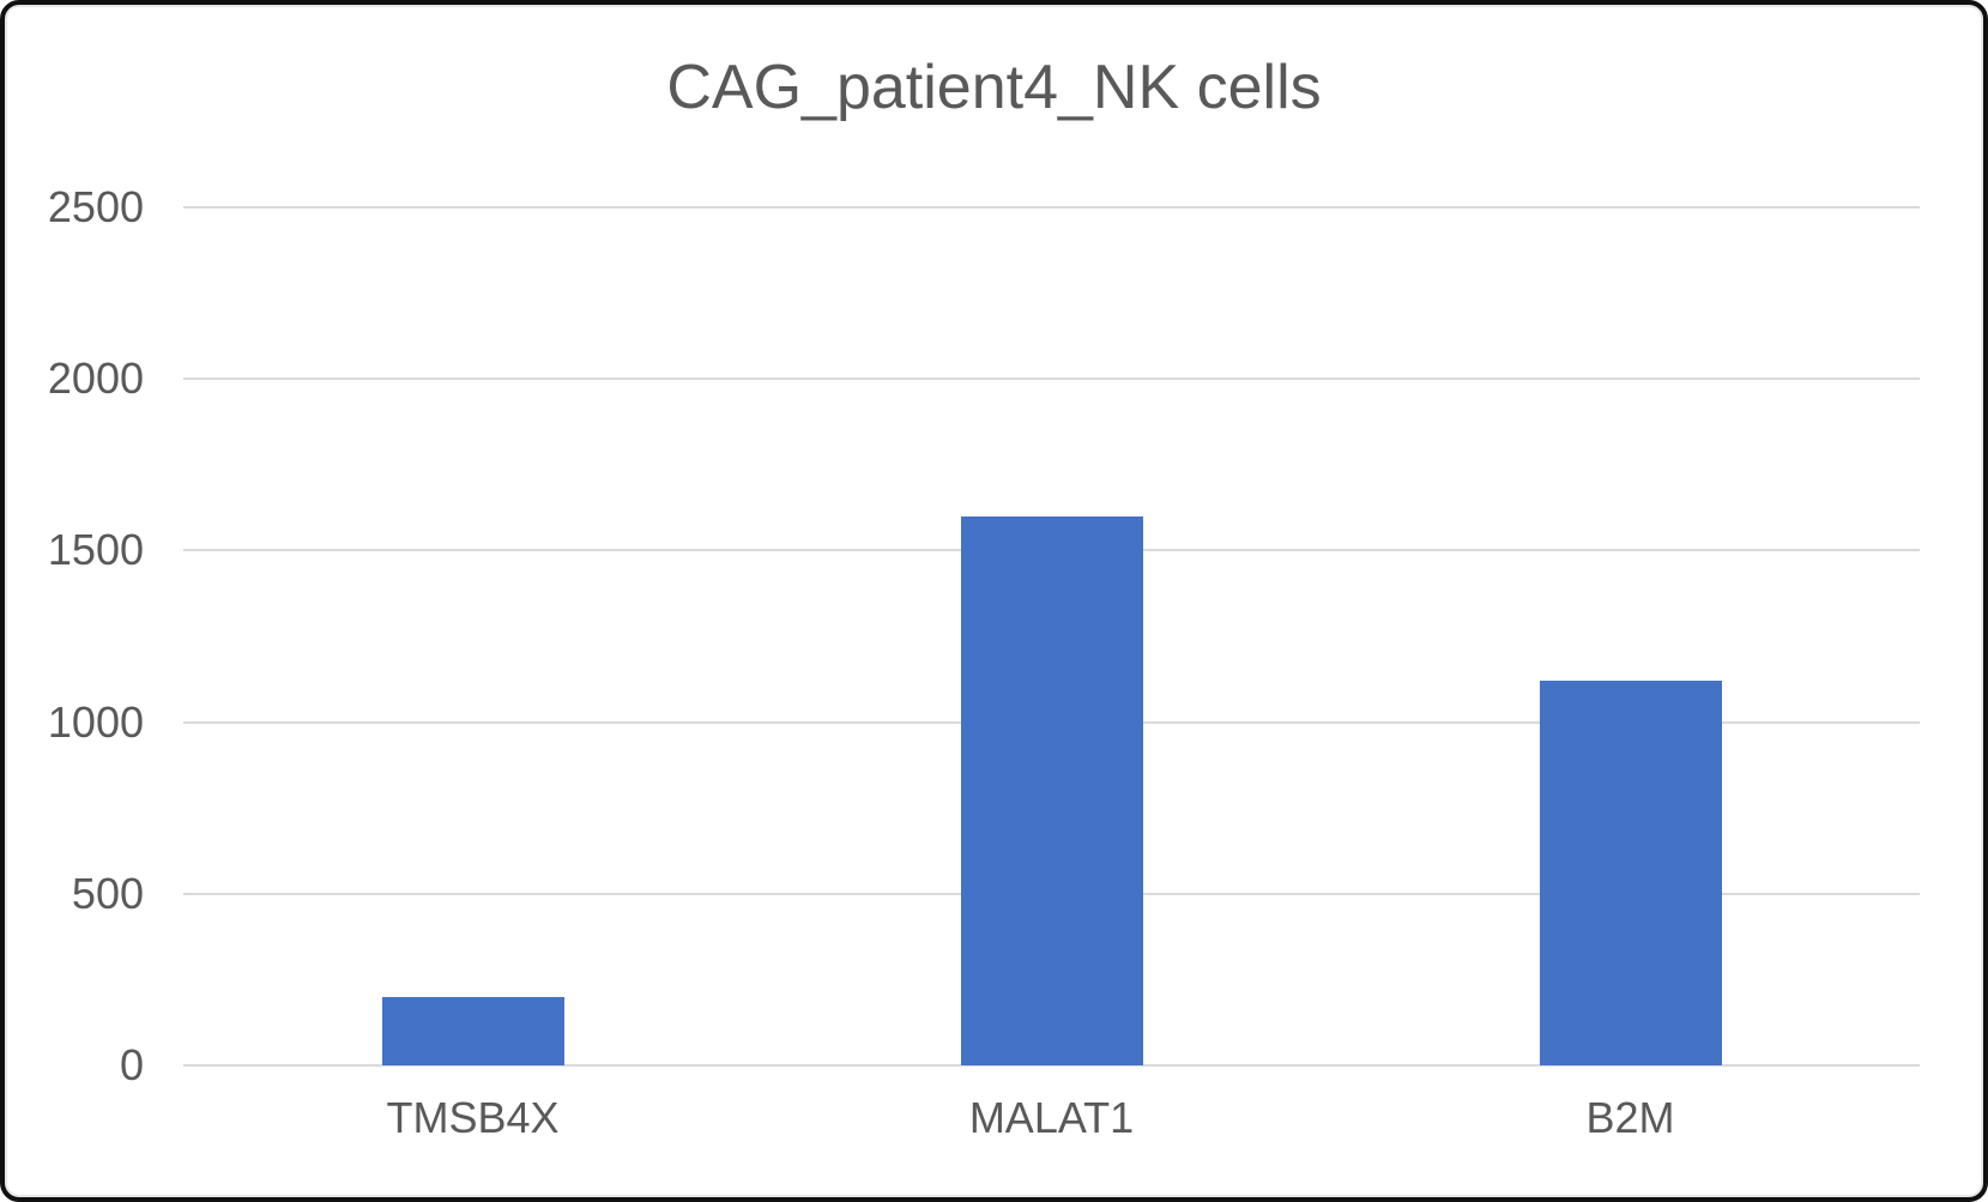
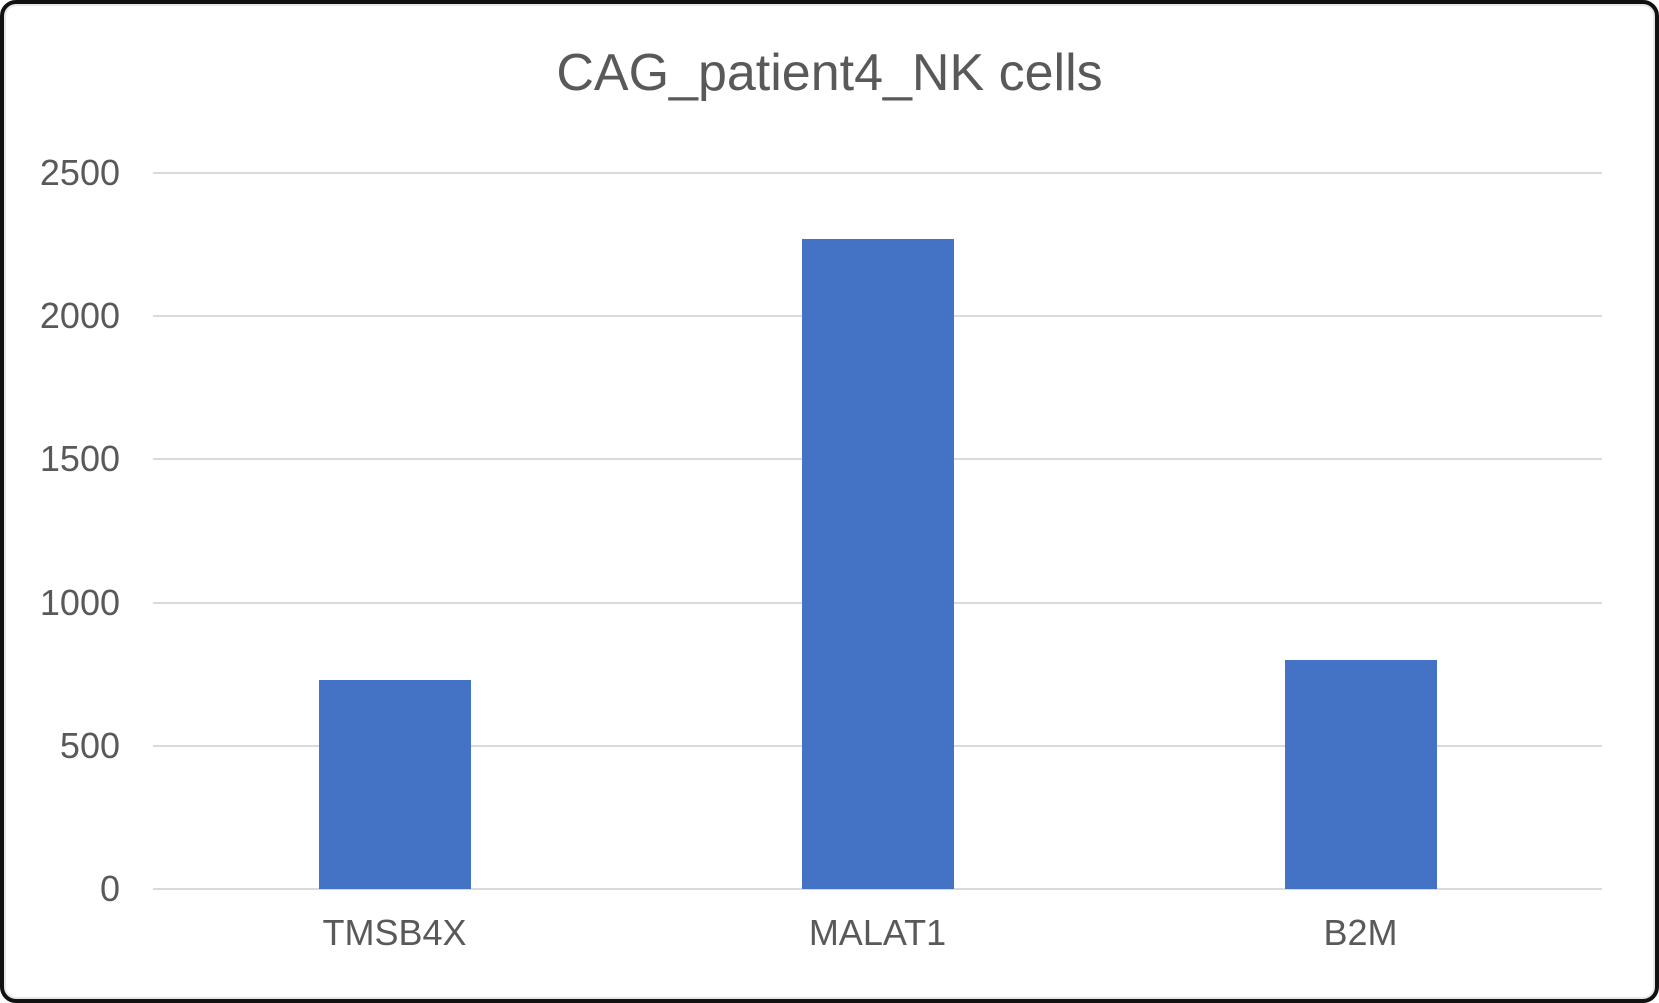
TMSB4X: 200 -> 730
MALAT1: 1600 -> 2270
B2M: 1120 -> 800
